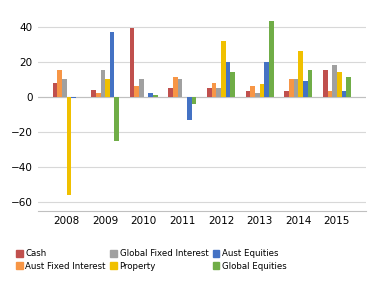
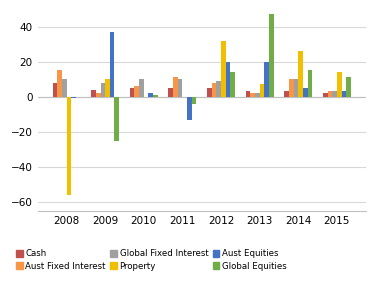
Global Fixed Interest/2009: 15 -> 8
Cash/2010: 39 -> 5
Global Fixed Interest/2012: 5 -> 9
Aust Fixed Interest/2013: 6 -> 2
Global Equities/2013: 43 -> 47
Aust Equities/2014: 9 -> 5
Cash/2015: 15 -> 2
Global Fixed Interest/2015: 18 -> 3
